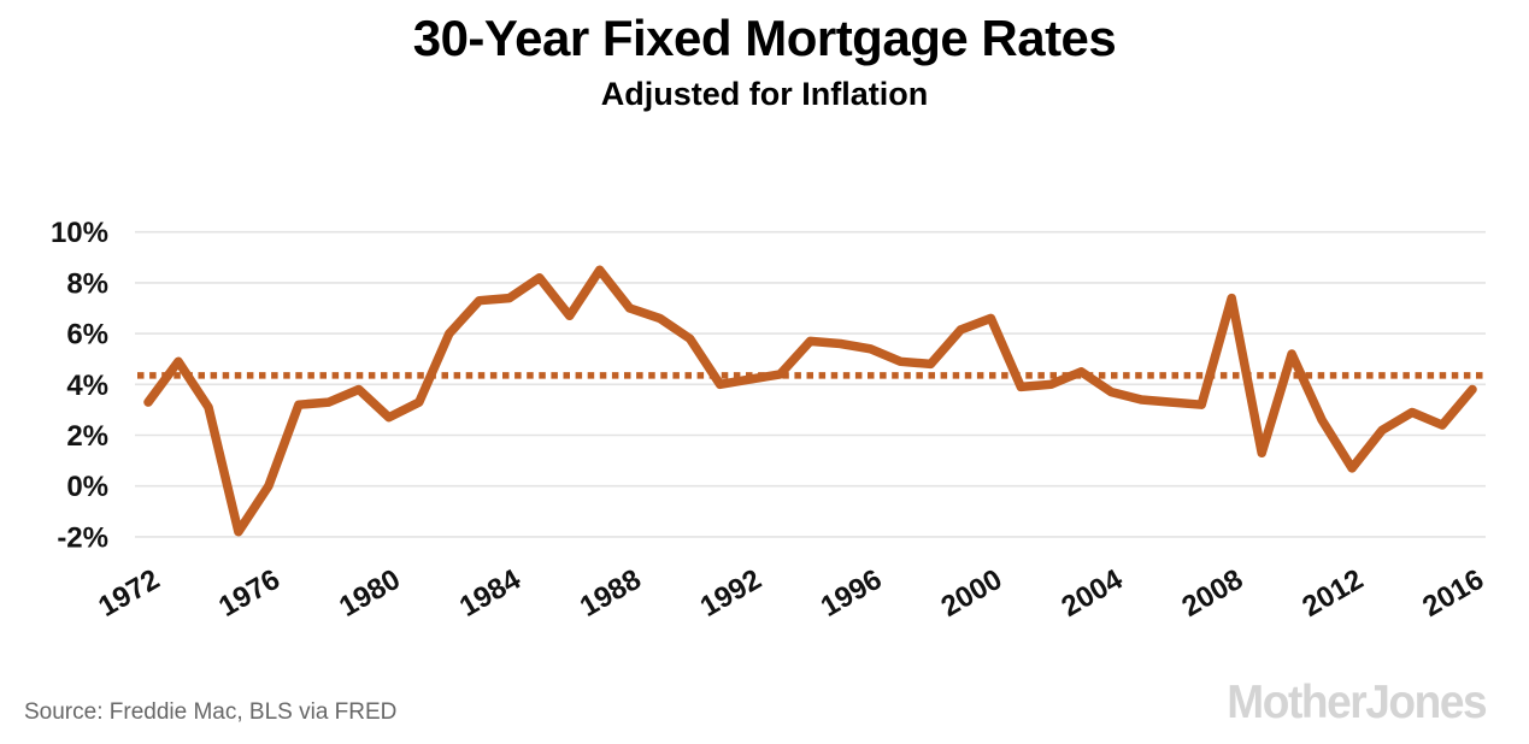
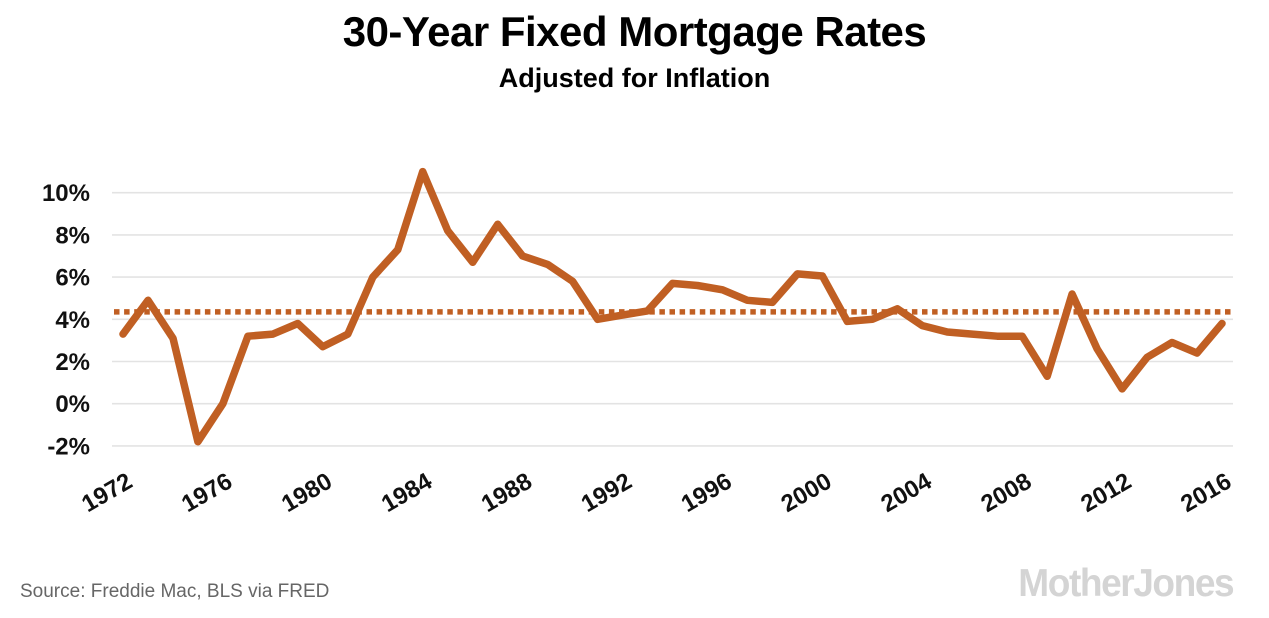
1984: 7.4% -> 11.0%
2000: 6.6% -> 6.0%
2008: 7.4% -> 3.2%
